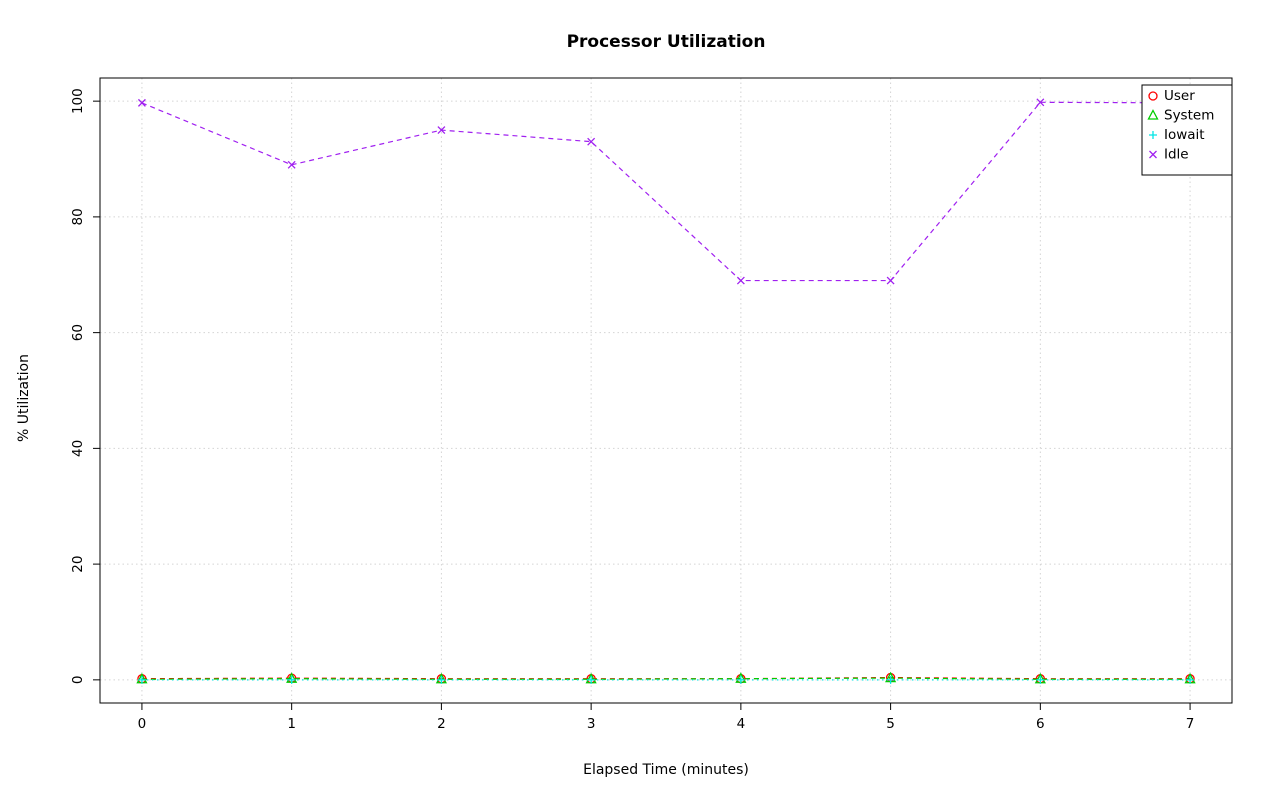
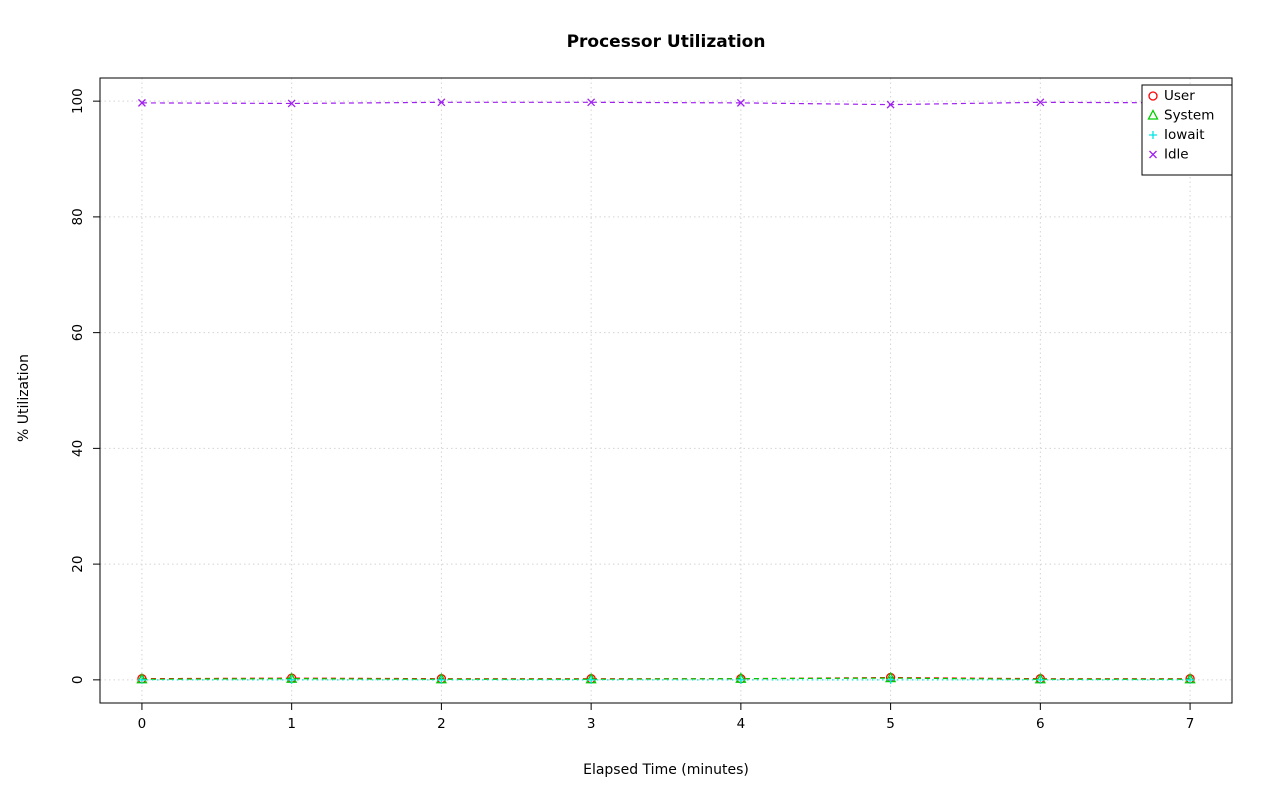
Idle/1: 89 -> 100
Idle/2: 95 -> 100
Idle/3: 93 -> 100
Idle/4: 69 -> 100
Idle/5: 69 -> 99
